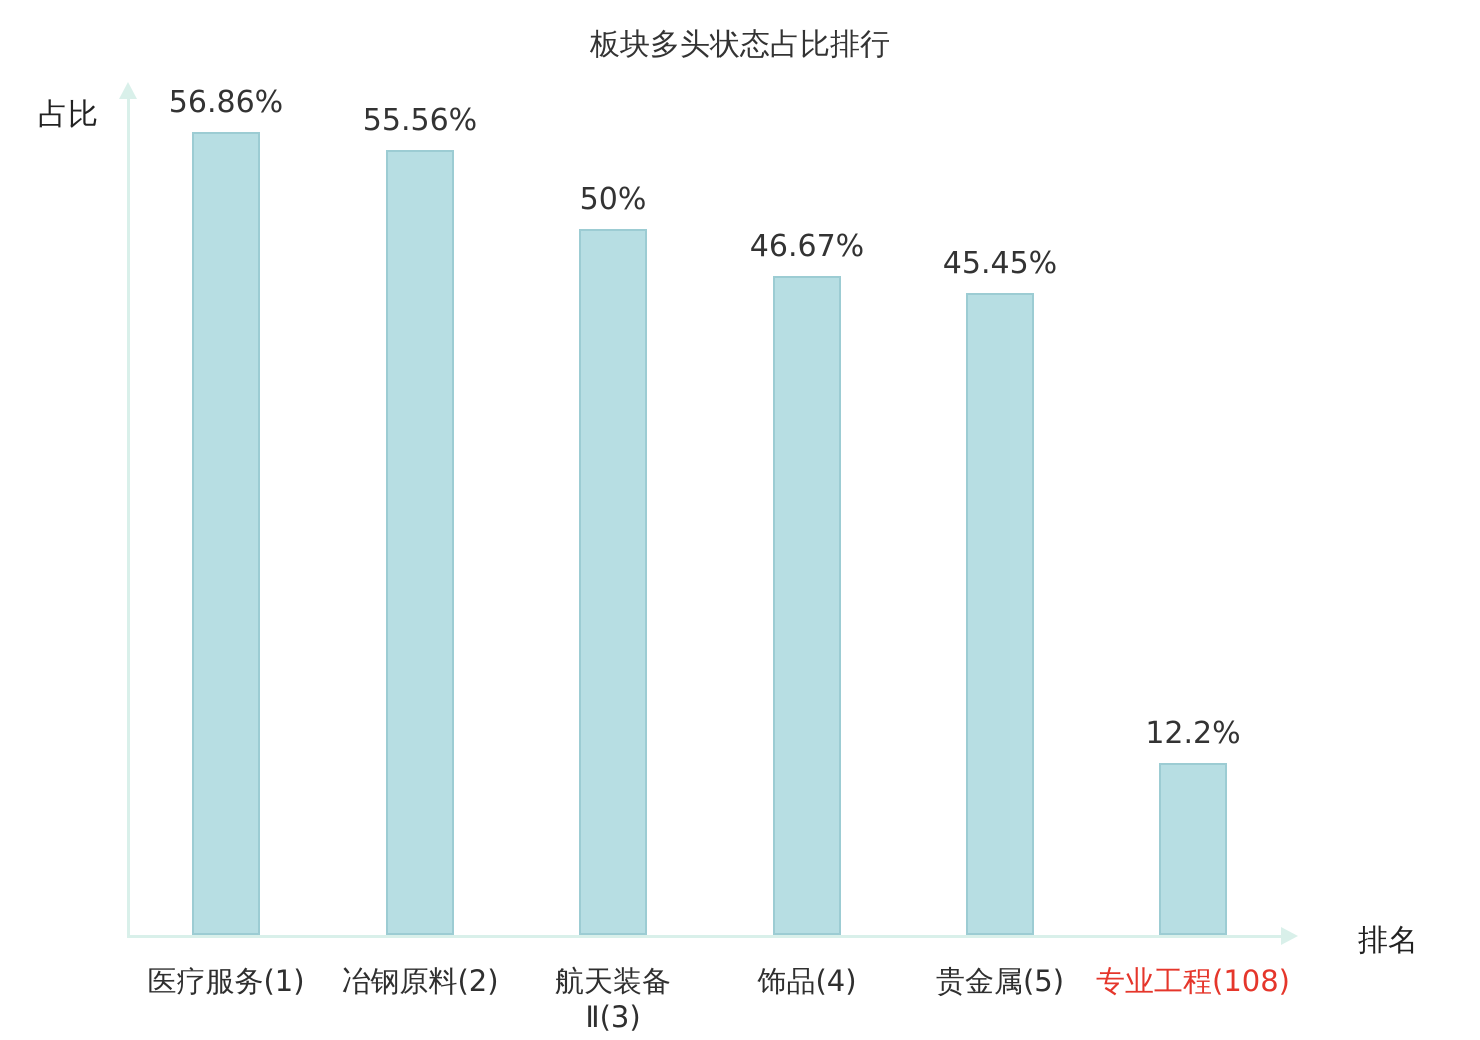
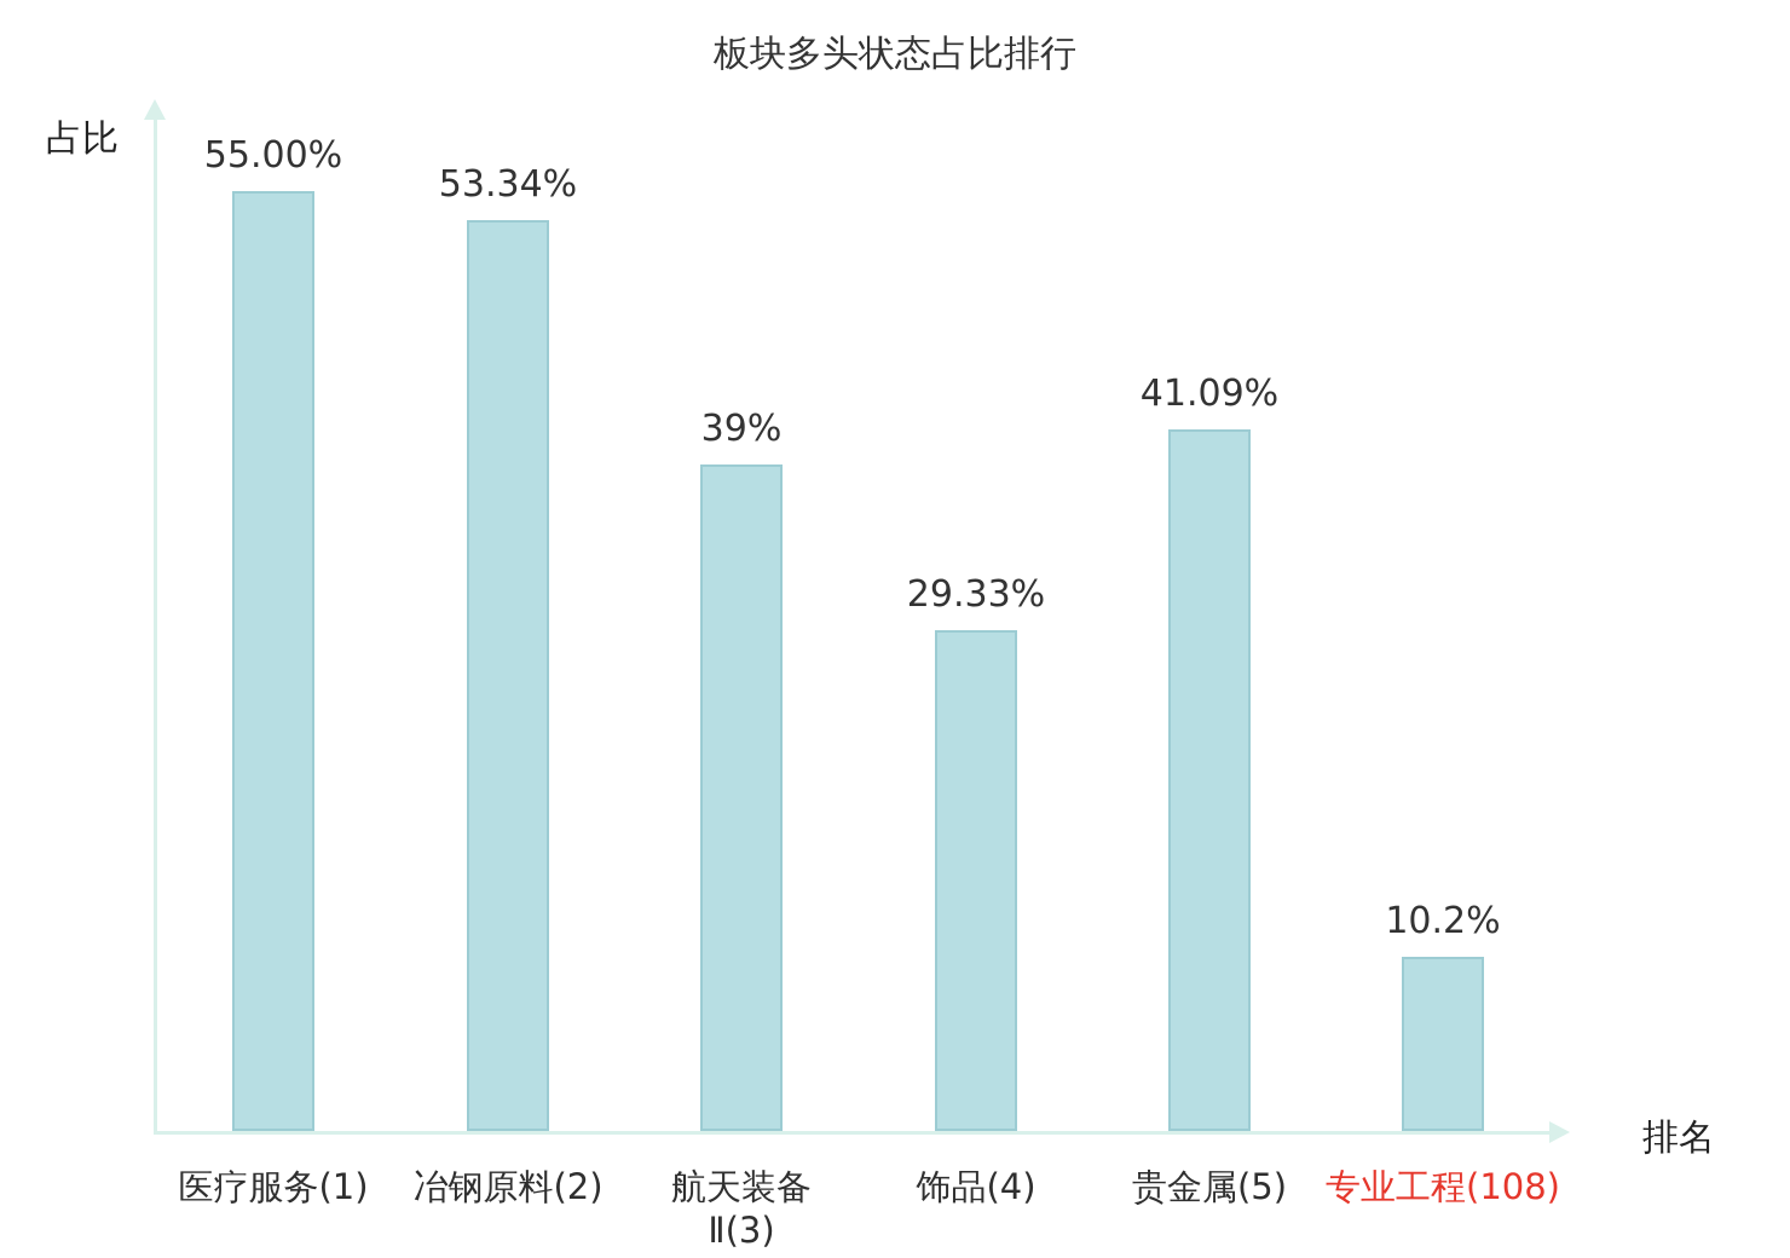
医疗服务(1): 56.86% -> 55.00%
冶钢原料(2): 55.56% -> 53.34%
航天装备 Ⅱ(3): 50% -> 39%
饰品(4): 46.67% -> 29.33%
贵金属(5): 45.45% -> 41.09%
专业工程(108): 12.2% -> 10.2%
